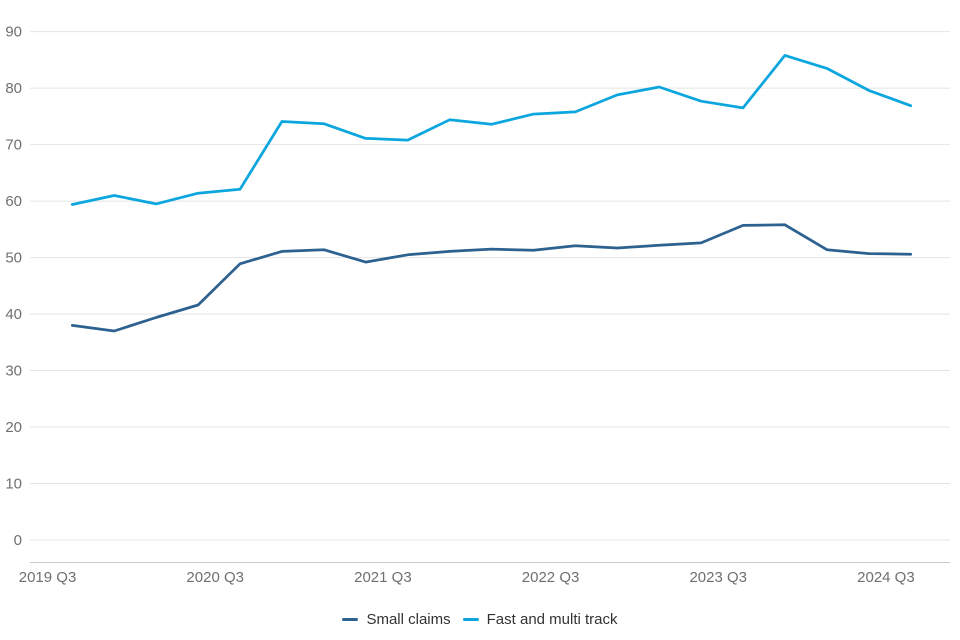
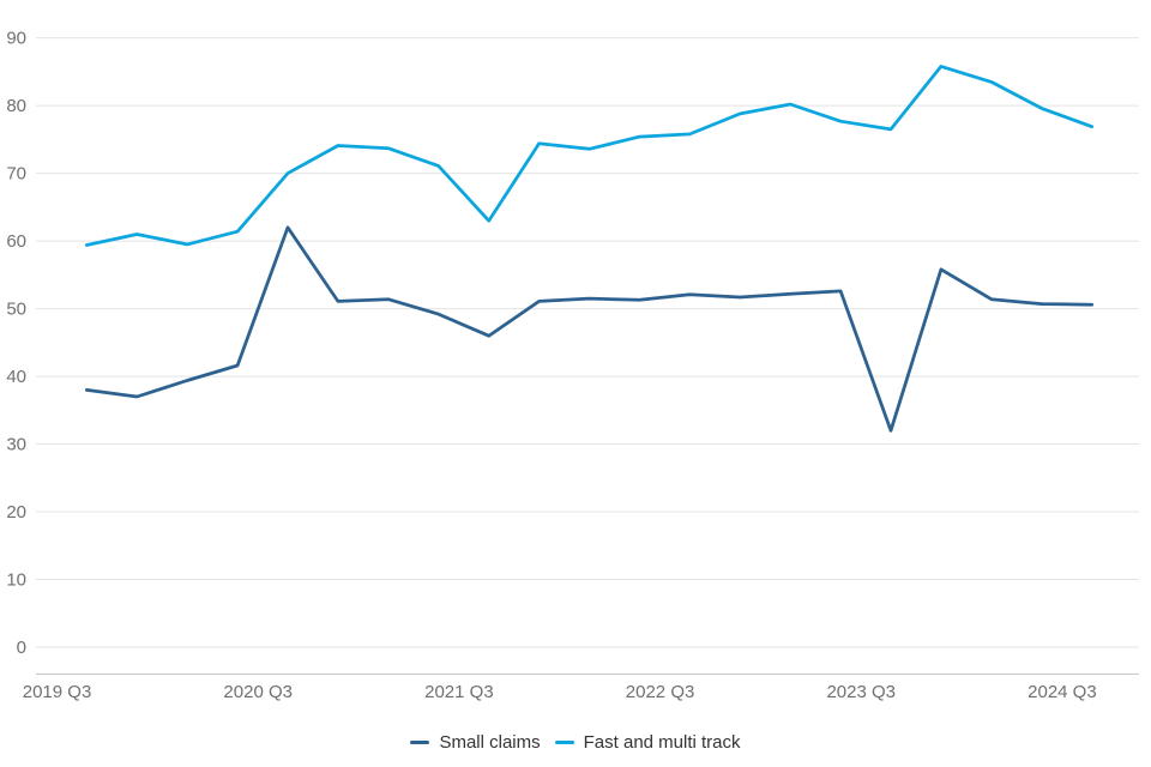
Small claims/2020 Q3: 49 -> 62
Fast and multi track/2020 Q3: 62 -> 70
Small claims/2021 Q3: 50 -> 46
Fast and multi track/2021 Q3: 71 -> 63
Small claims/2023 Q3: 56 -> 32
